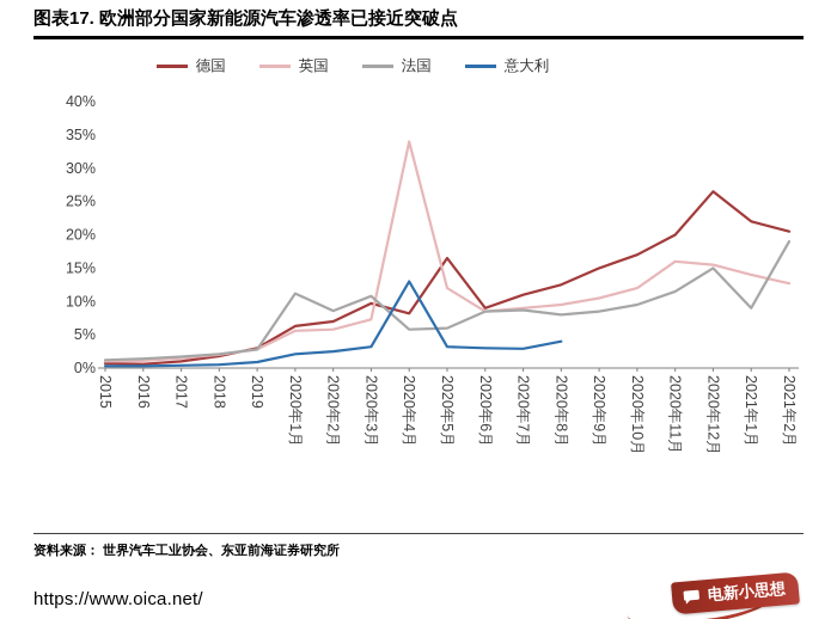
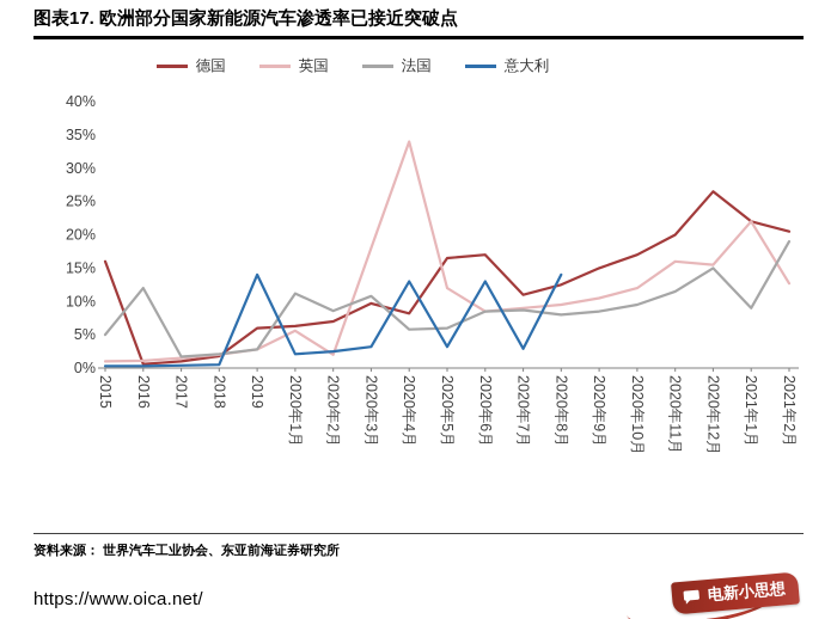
德国/2015: 1% -> 16%
法国/2015: 1% -> 5%
法国/2016: 1% -> 12%
德国/2019: 3% -> 6%
意大利/2019: 1% -> 14%
英国/2020年2月: 6% -> 2%
英国/2020年3月: 7% -> 18%
德国/2020年6月: 9% -> 17%
意大利/2020年6月: 3% -> 13%
意大利/2020年8月: 4% -> 14%
英国/2021年1月: 14% -> 22%
